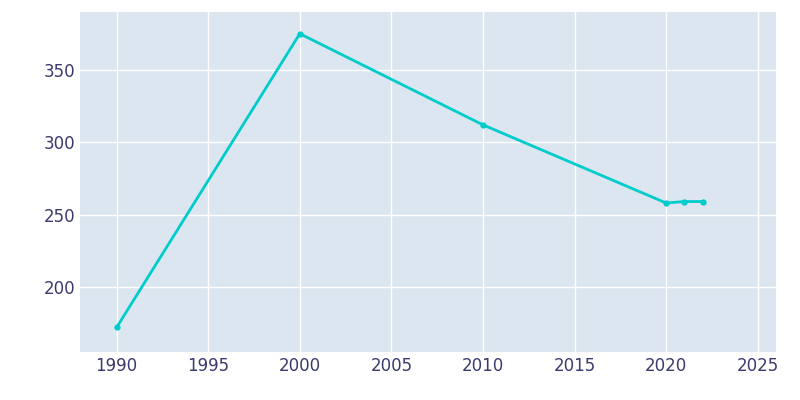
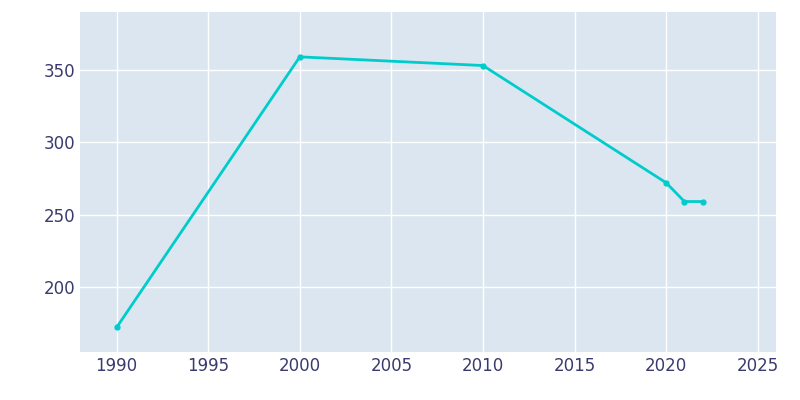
2000: 375 -> 359
2010: 312 -> 353
2020: 258 -> 272
